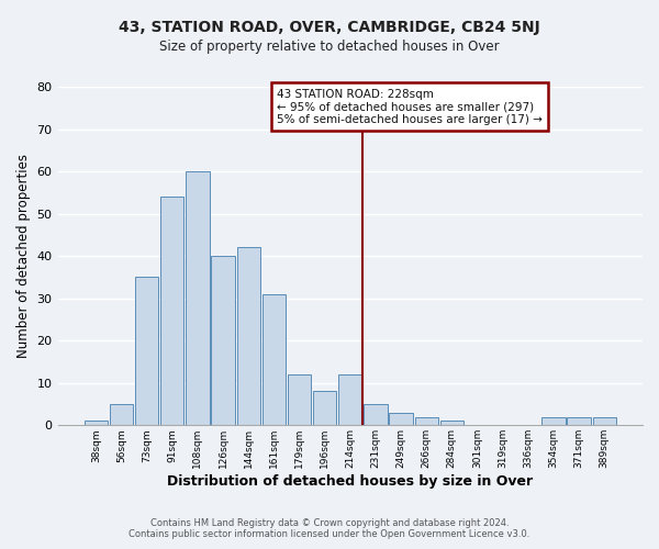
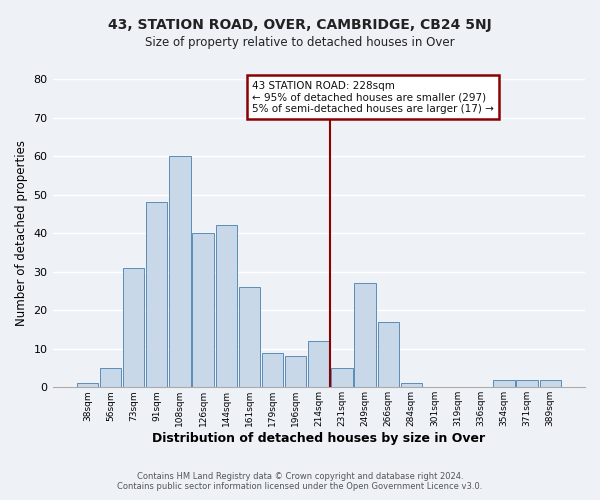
73sqm: 35 -> 31
91sqm: 54 -> 48
161sqm: 31 -> 26
179sqm: 12 -> 9
249sqm: 3 -> 27
266sqm: 2 -> 17
